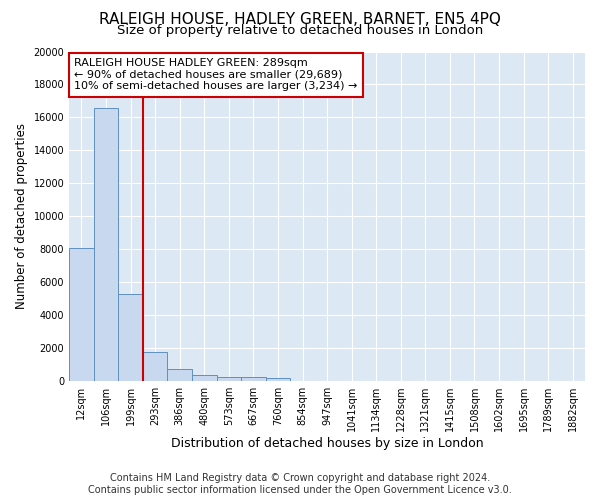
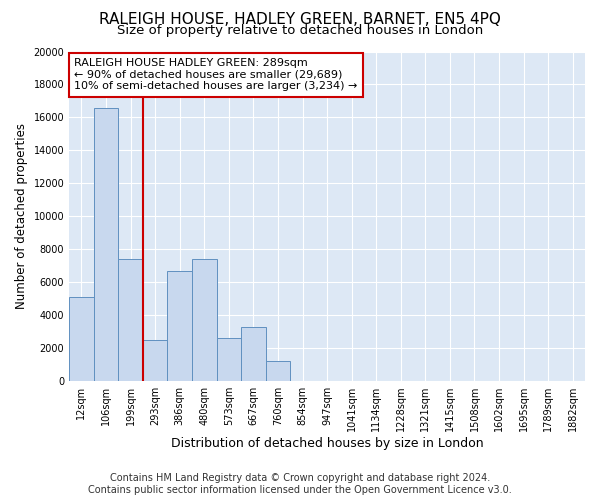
12sqm: 8100 -> 5100
199sqm: 5300 -> 7400
293sqm: 1800 -> 2500
386sqm: 800 -> 6700
480sqm: 400 -> 7400
573sqm: 300 -> 2600
667sqm: 200 -> 3300
760sqm: 200 -> 1200
